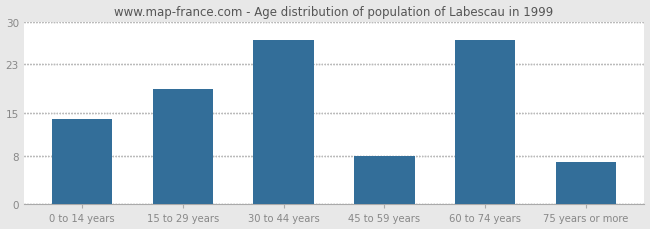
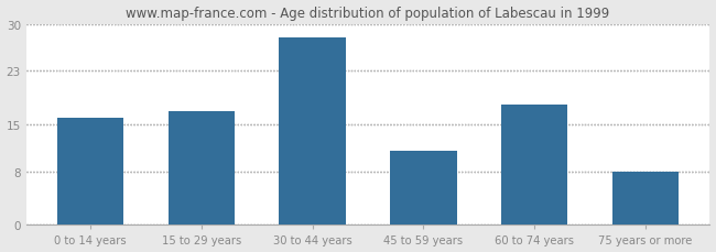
0 to 14 years: 14 -> 16
15 to 29 years: 19 -> 17
30 to 44 years: 27 -> 28
45 to 59 years: 8 -> 11
60 to 74 years: 27 -> 18
75 years or more: 7 -> 8
